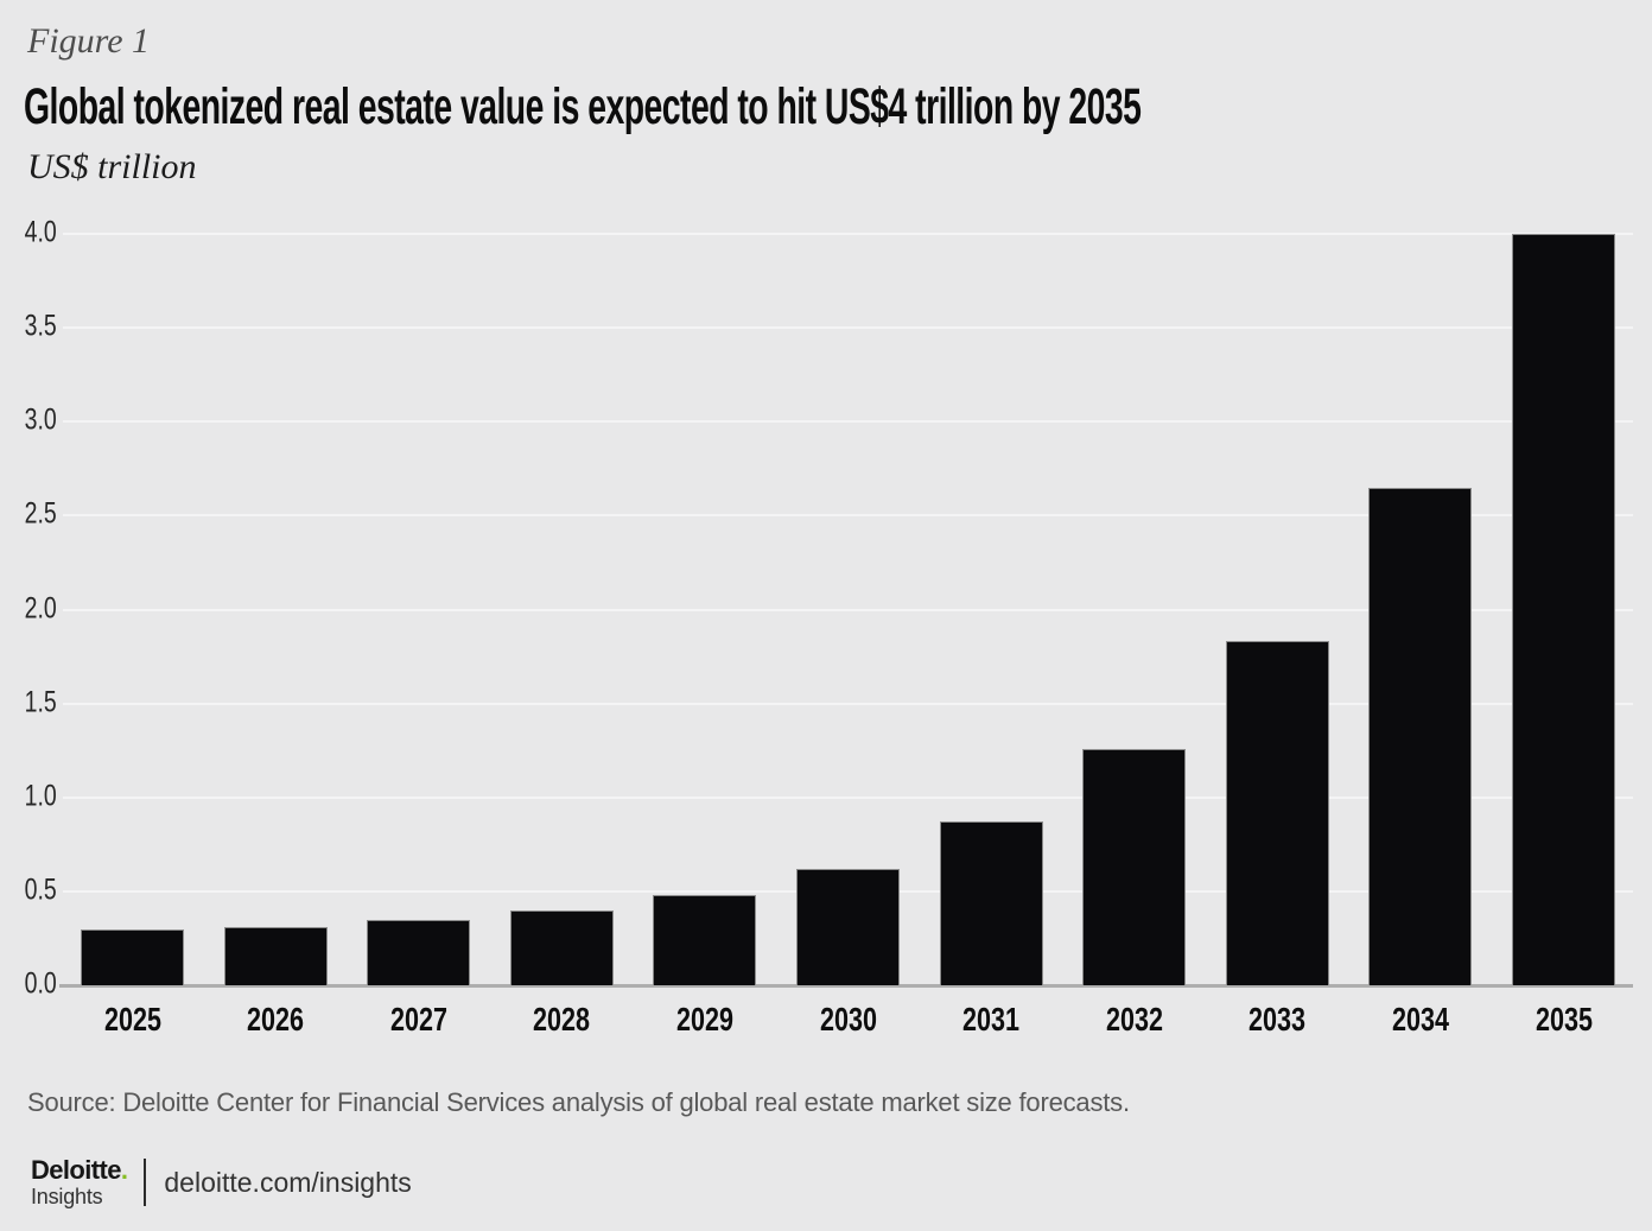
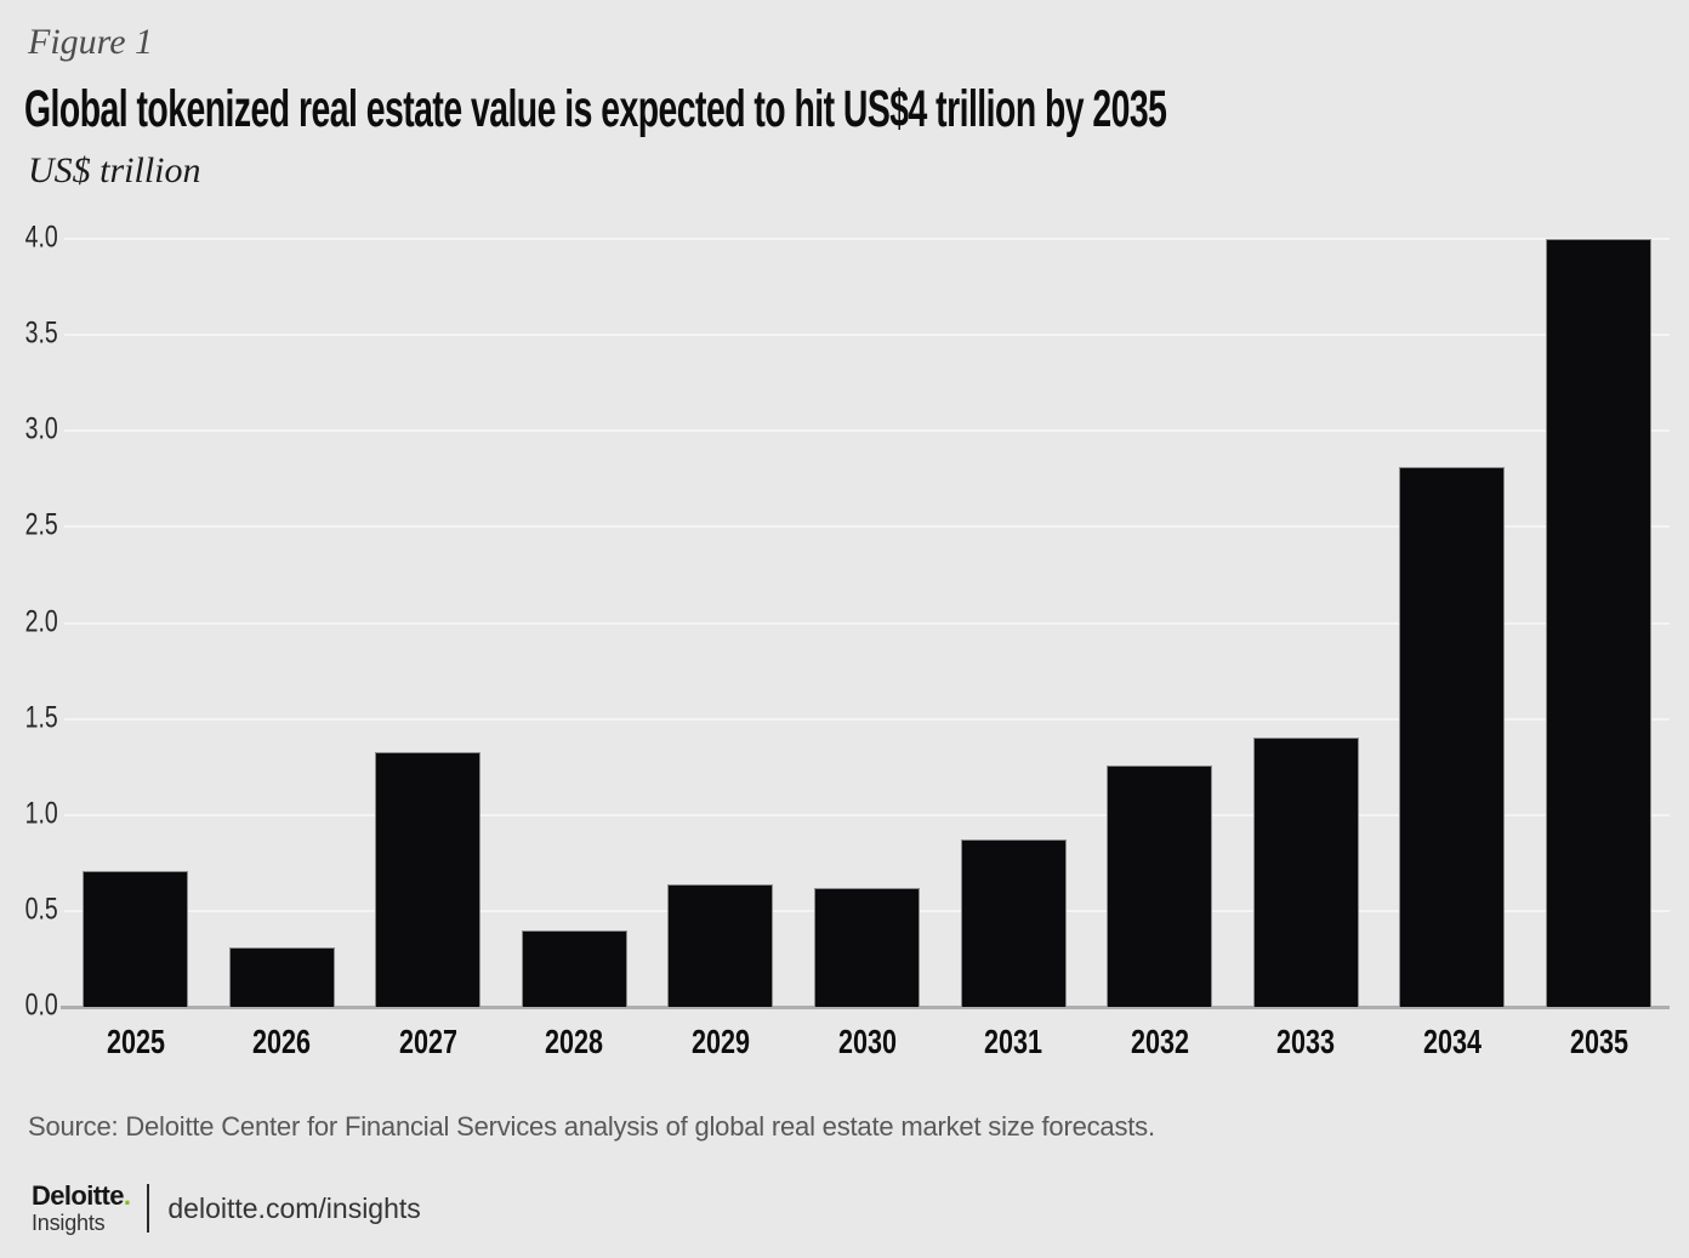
2025: 0.30 -> 0.71
2027: 0.35 -> 1.33
2029: 0.48 -> 0.64
2033: 1.83 -> 1.40
2034: 2.65 -> 2.81
